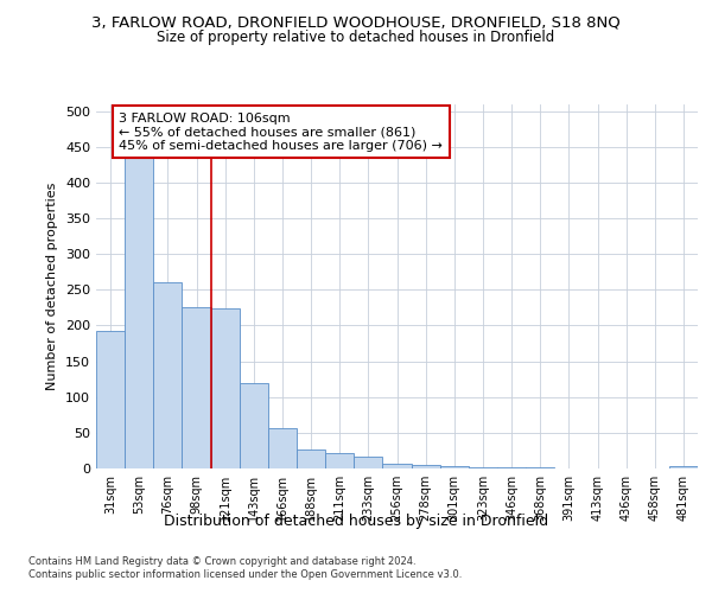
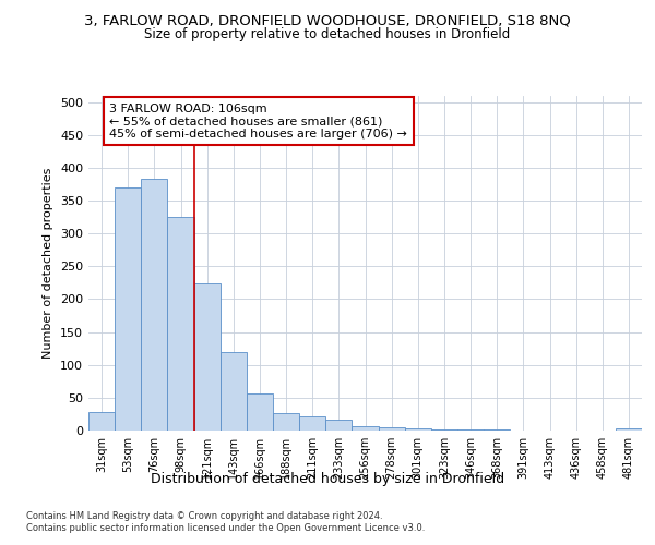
31sqm: 192 -> 28
53sqm: 434 -> 370
76sqm: 260 -> 383
98sqm: 226 -> 325
